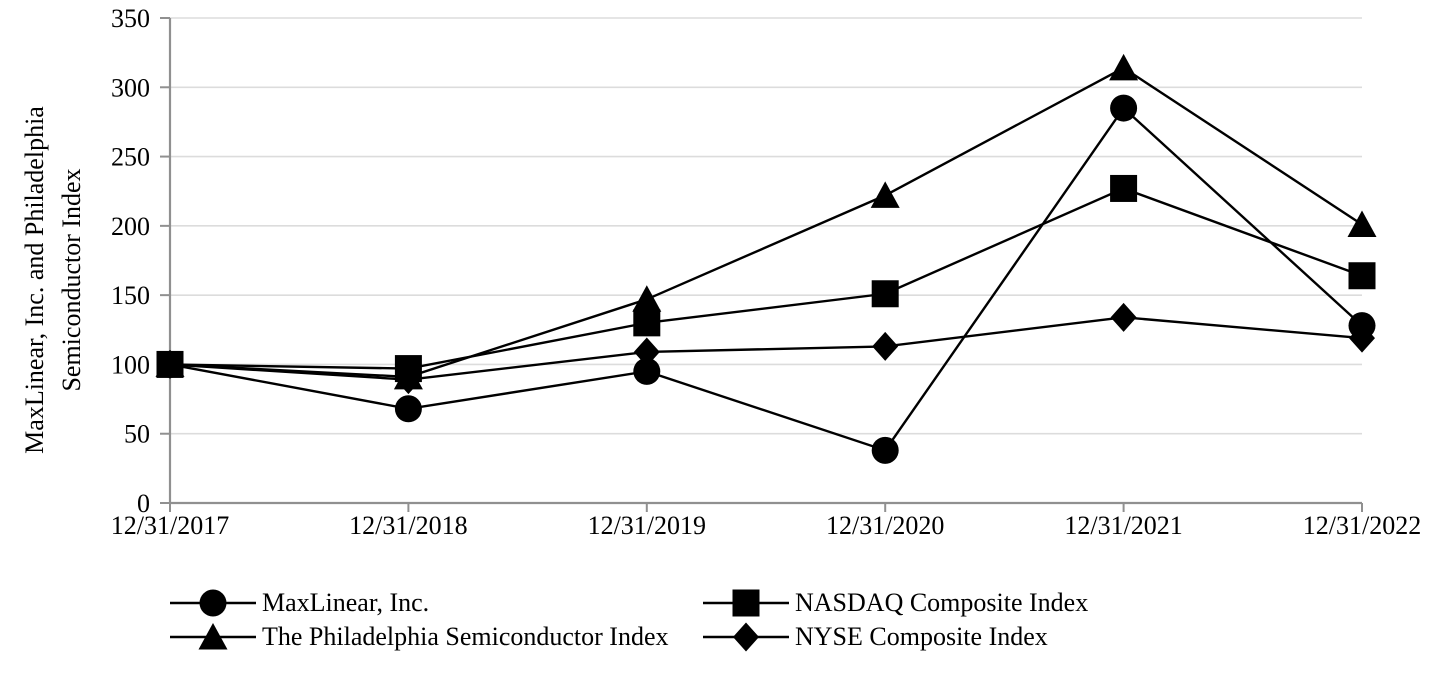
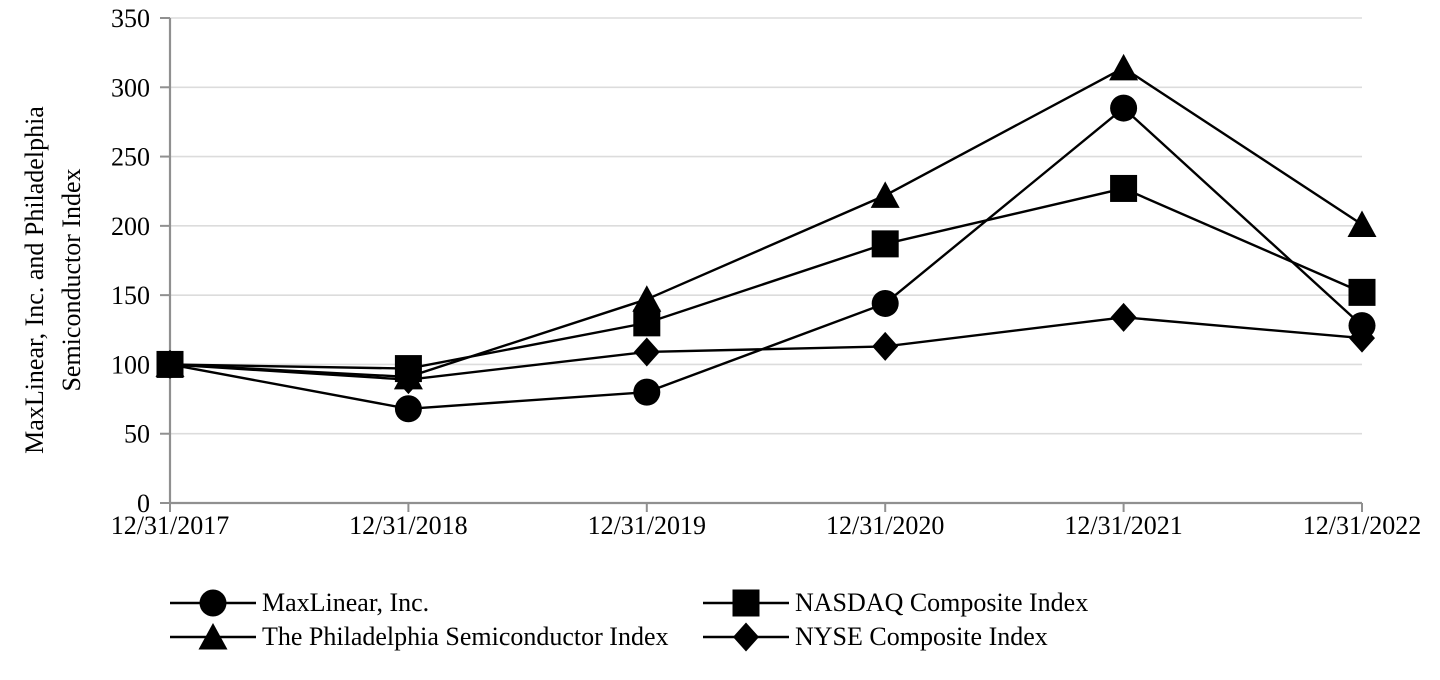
MaxLinear, Inc./12/31/2019: 95 -> 80
MaxLinear, Inc./12/31/2020: 38 -> 144
NASDAQ Composite Index/12/31/2020: 151 -> 187
NASDAQ Composite Index/12/31/2022: 164 -> 152
